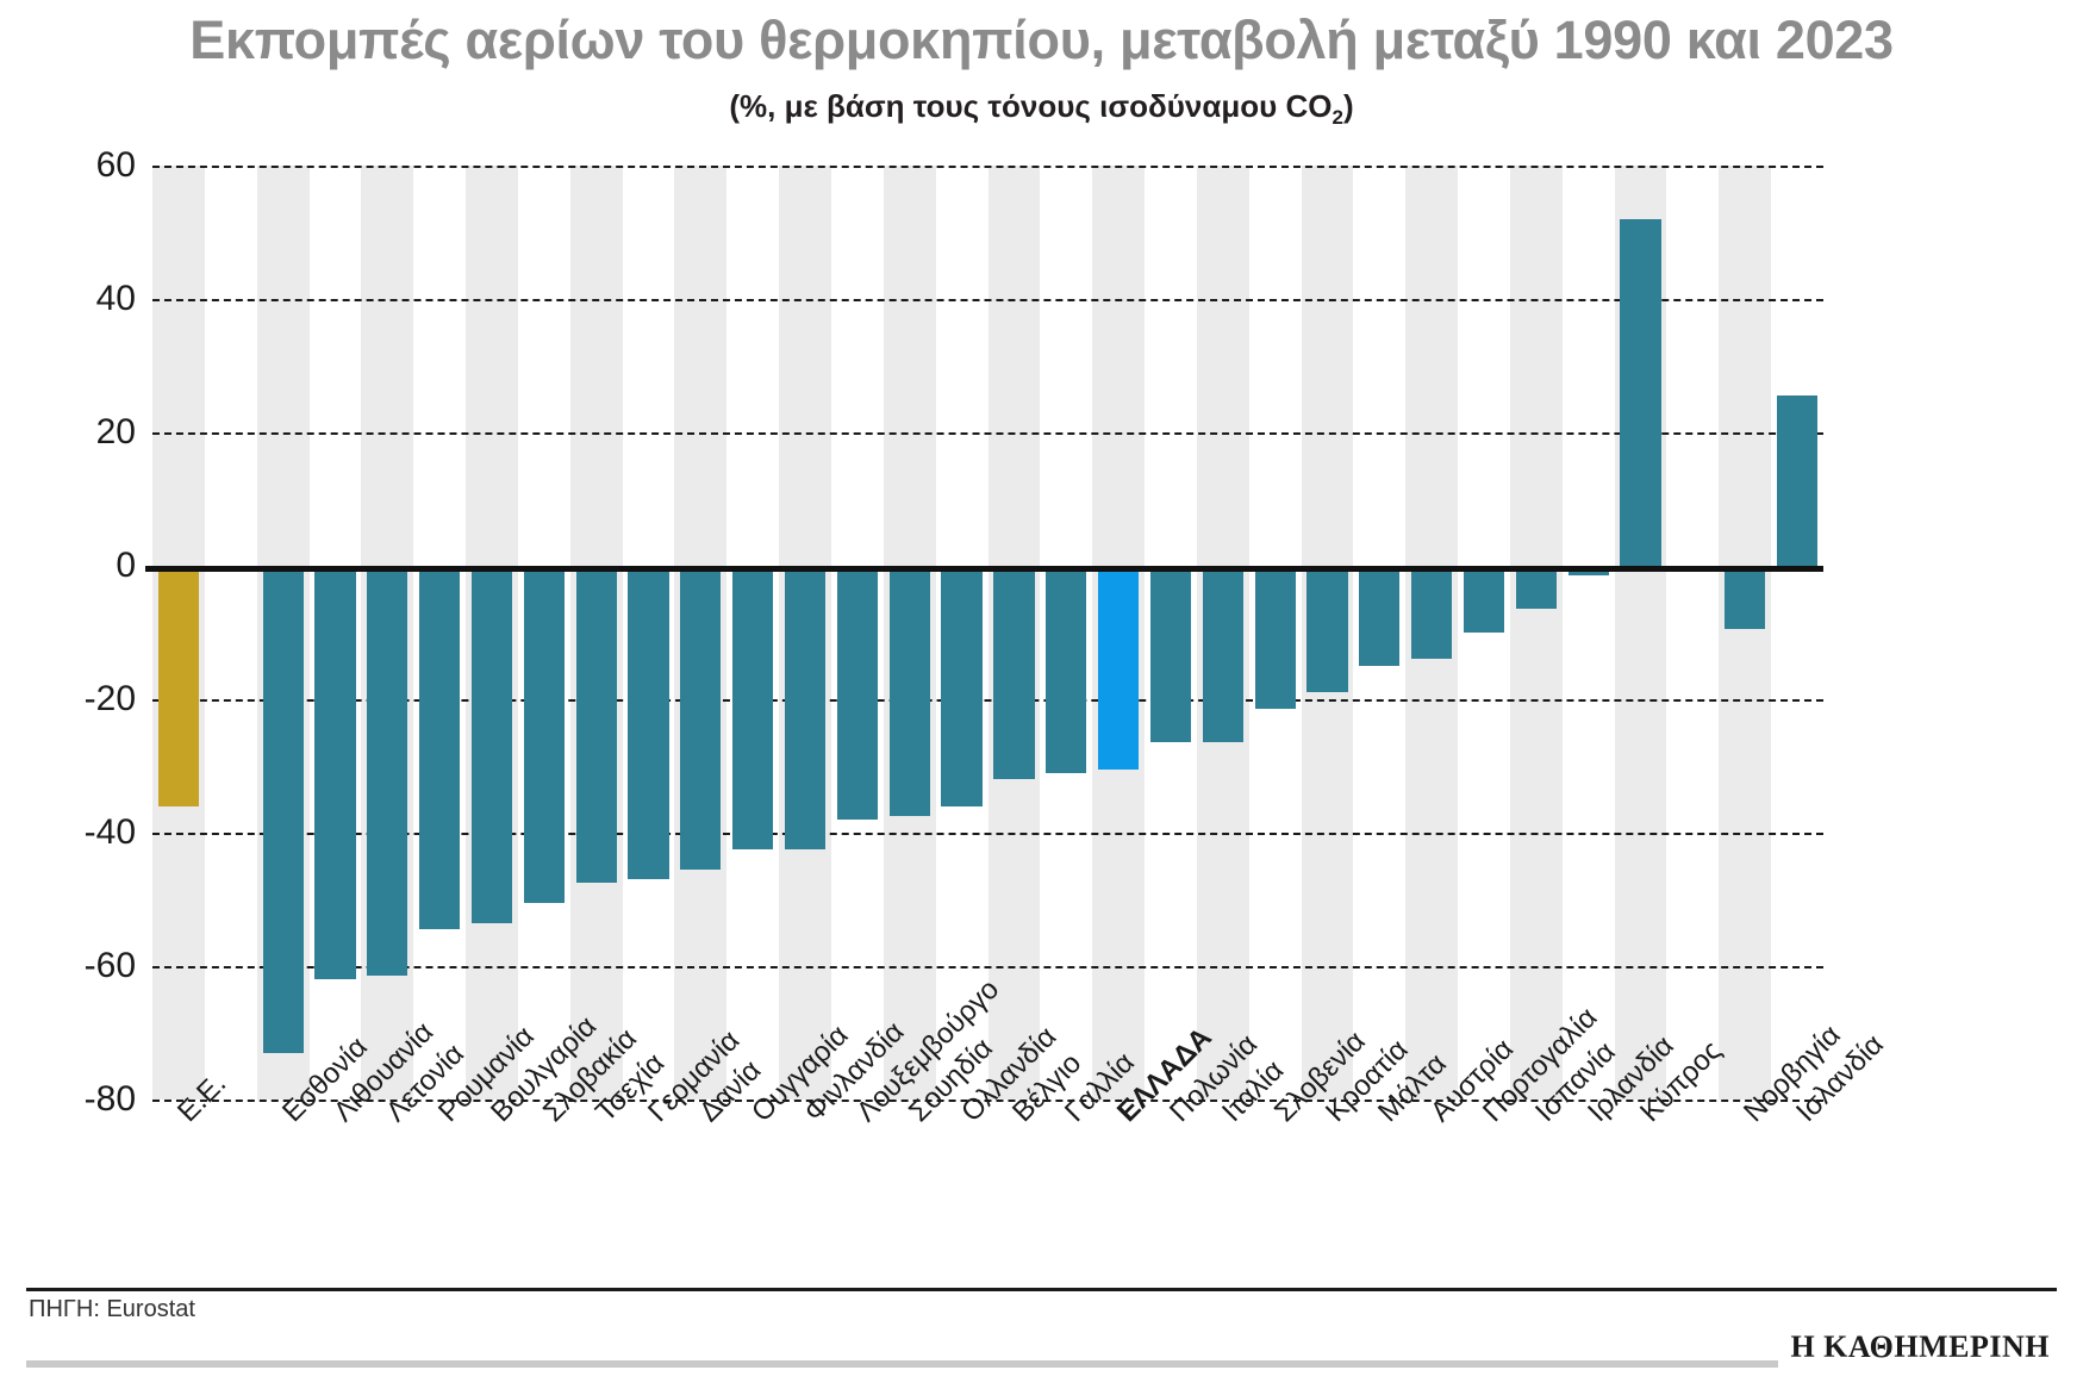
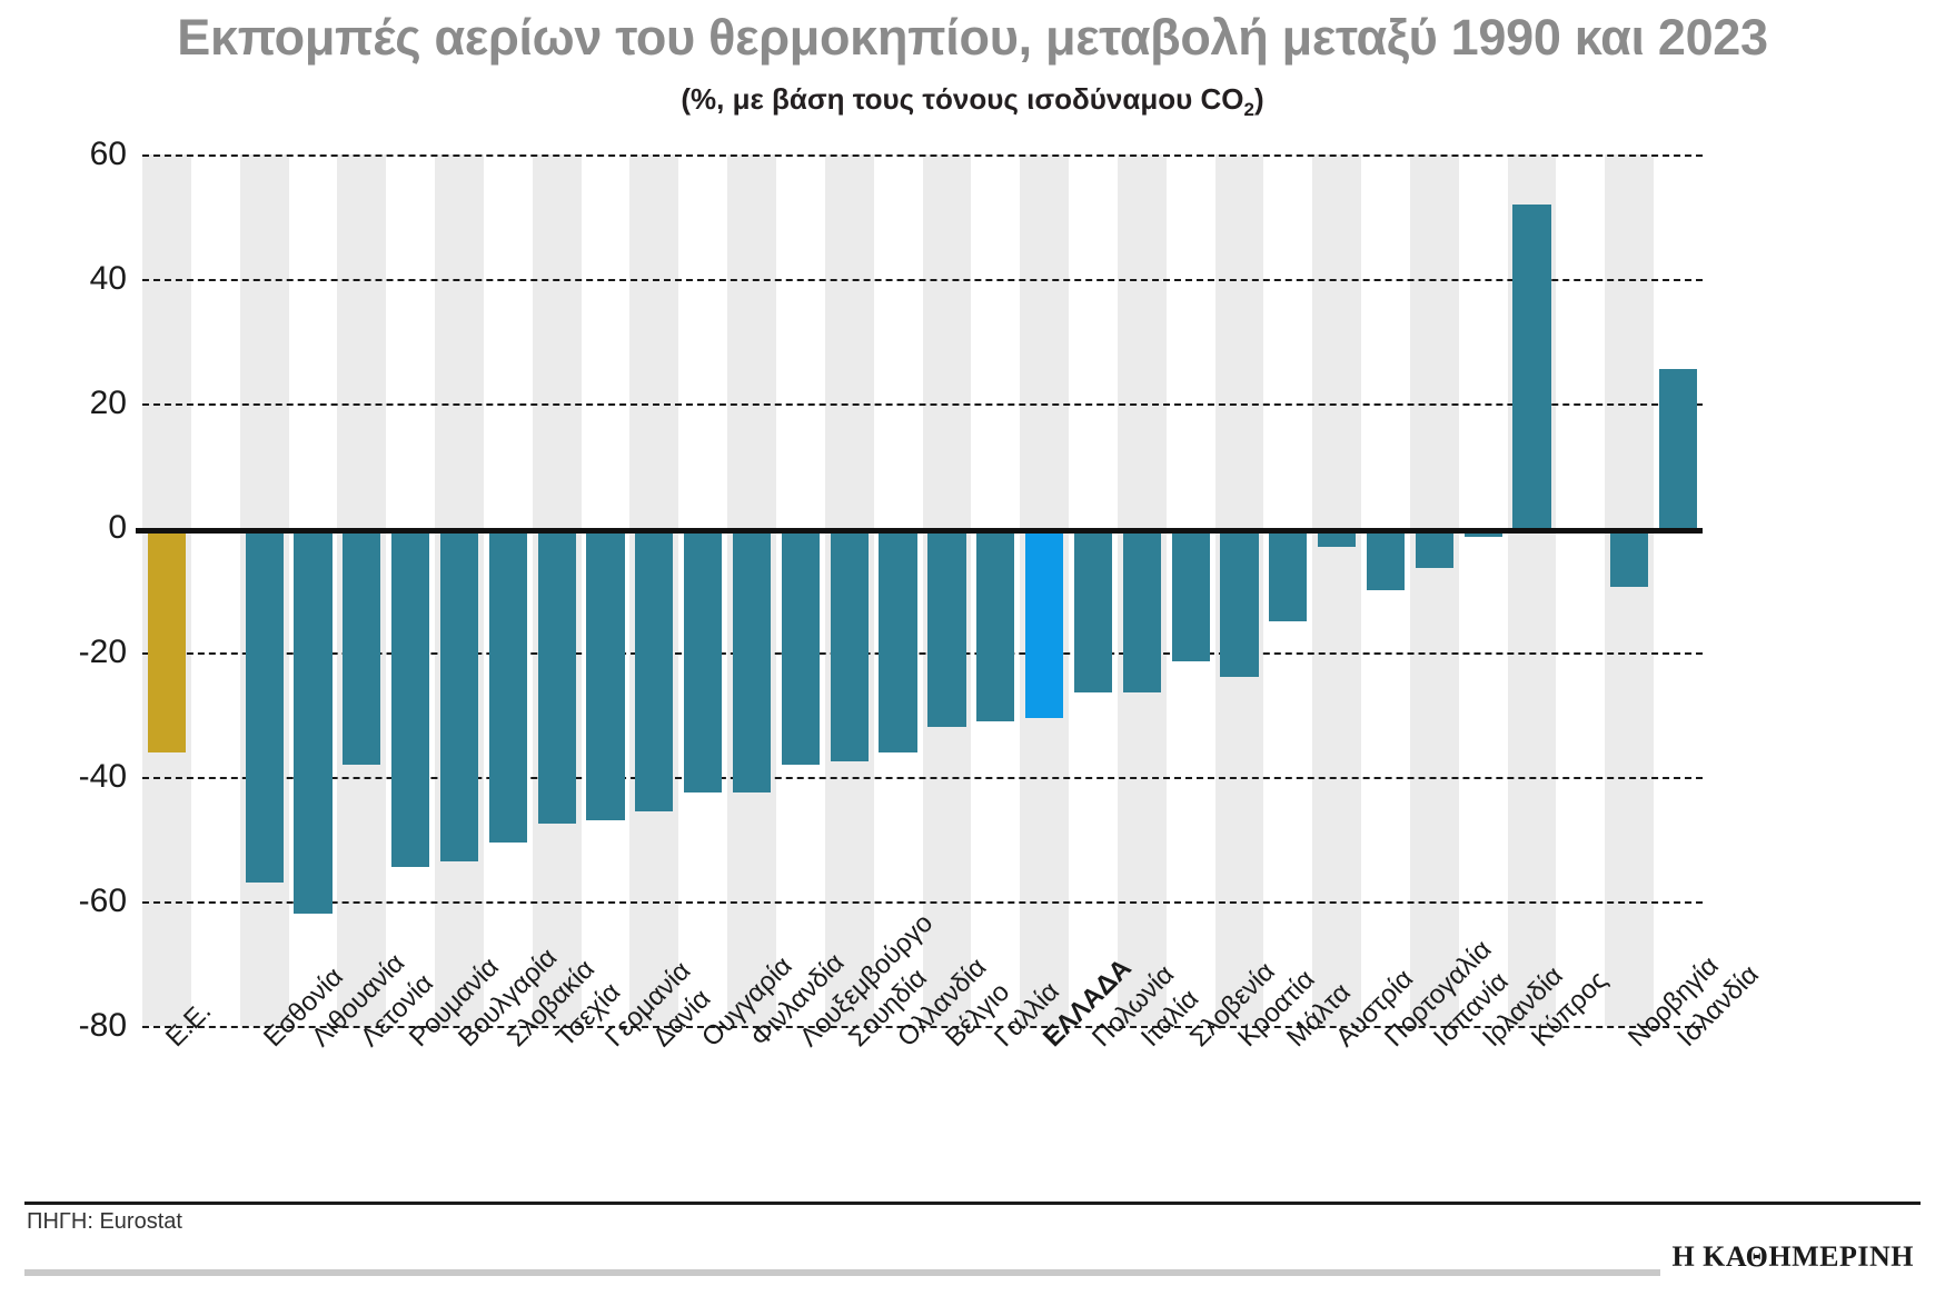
Εσθονία: -73 -> -57
Λετονία: -62 -> -38
Κροατία: -19 -> -24
Αυστρία: -14 -> -3
